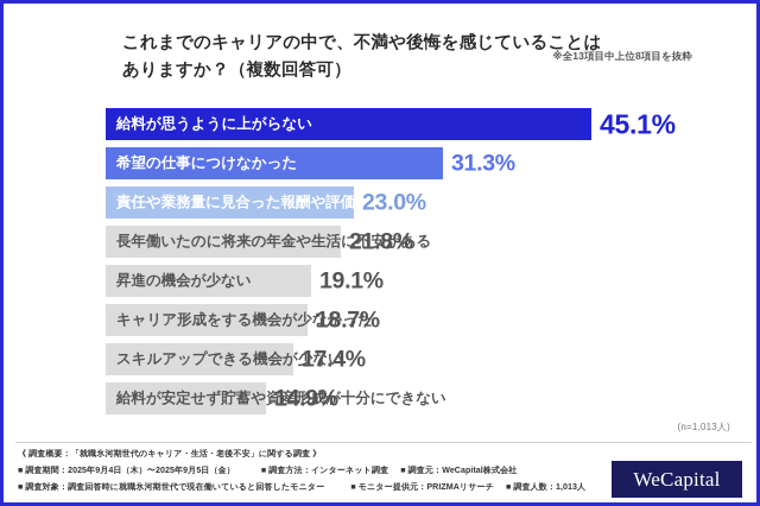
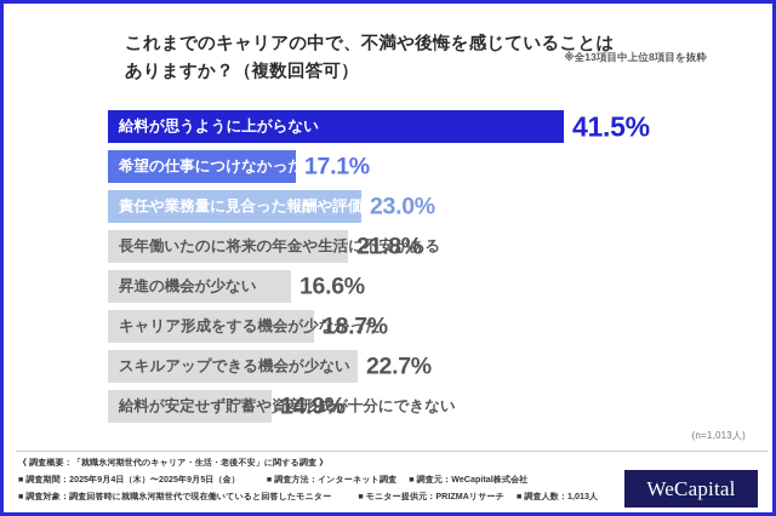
給料が思うように上がらない: 45.1% -> 41.5%
希望の仕事につけなかった: 31.3% -> 17.1%
昇進の機会が少ない: 19.1% -> 16.6%
スキルアップできる機会が少ない: 17.4% -> 22.7%
